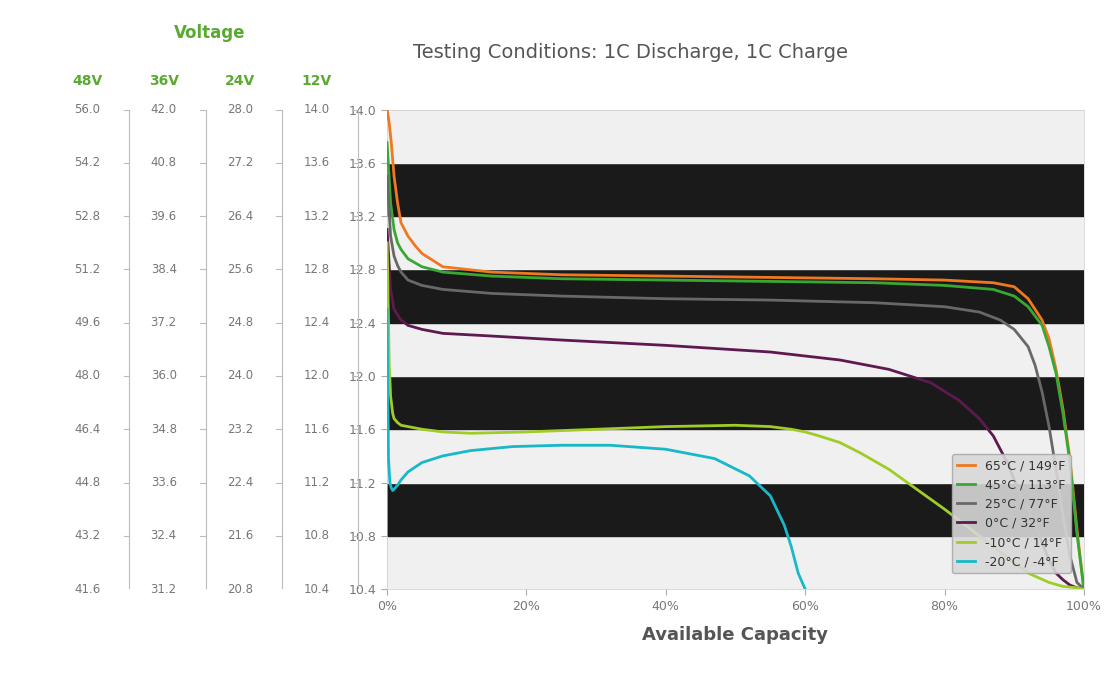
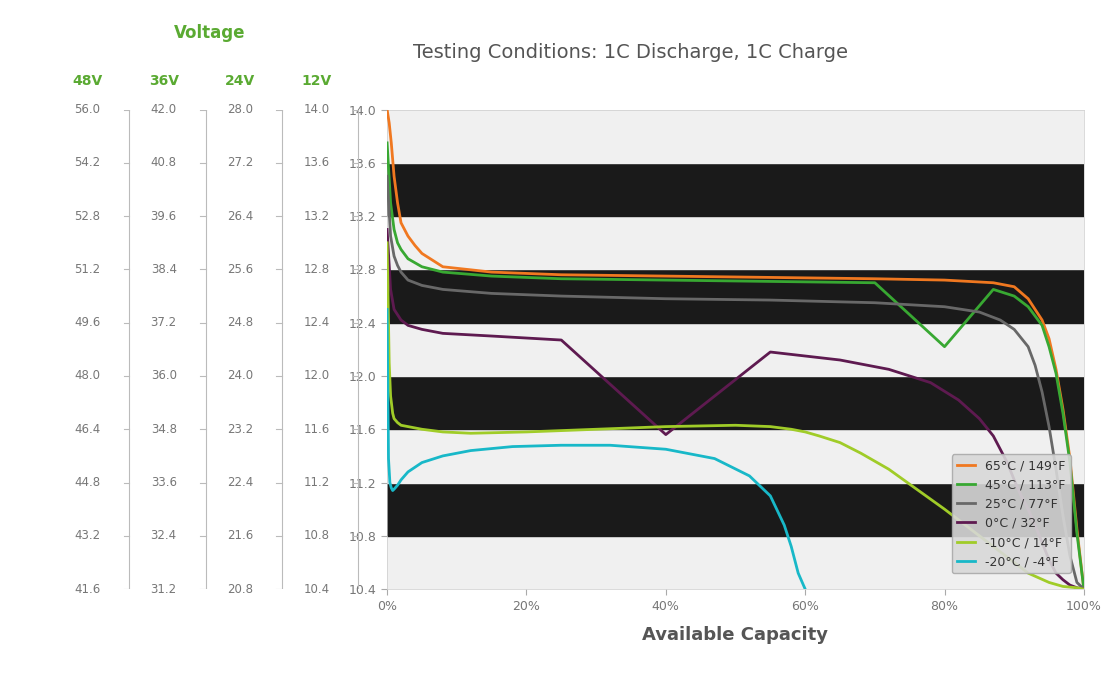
0°C / 32°F/40%: 12.23 -> 11.56
45°C / 113°F/80%: 12.68 -> 12.22
